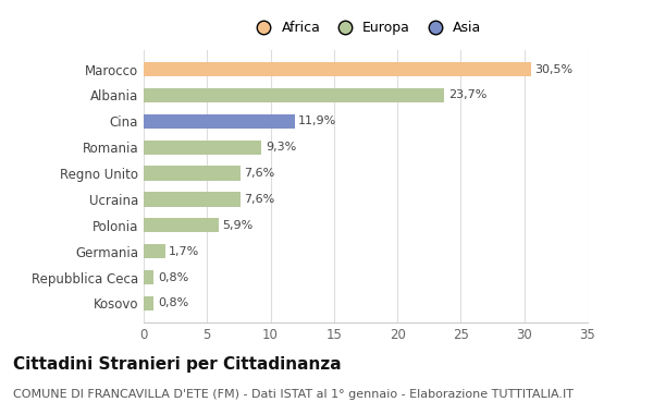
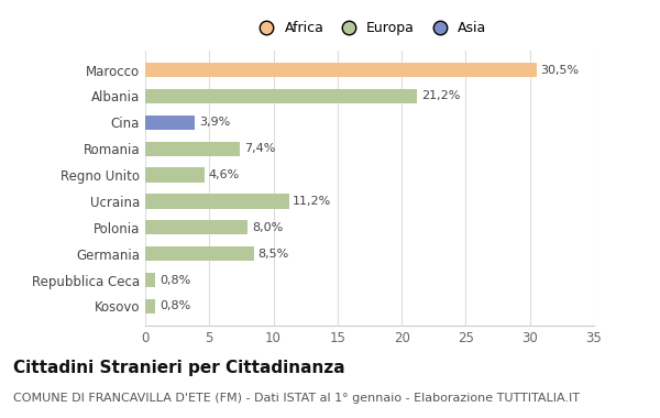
Albania: 23,7% -> 21,2%
Cina: 11,9% -> 3,9%
Romania: 9,3% -> 7,4%
Regno Unito: 7,6% -> 4,6%
Ucraina: 7,6% -> 11,2%
Polonia: 5,9% -> 8,0%
Germania: 1,7% -> 8,5%
